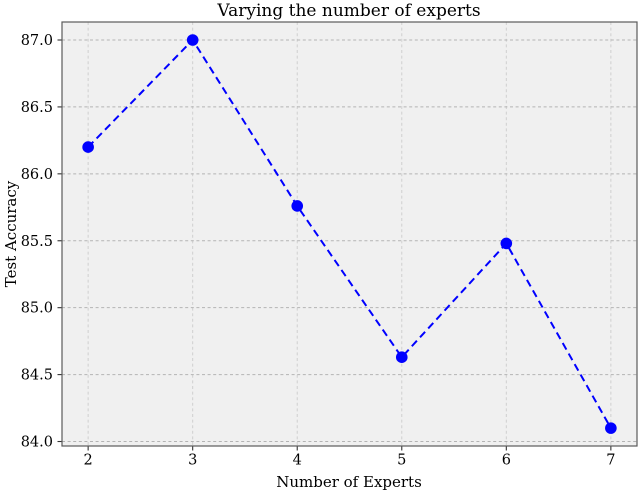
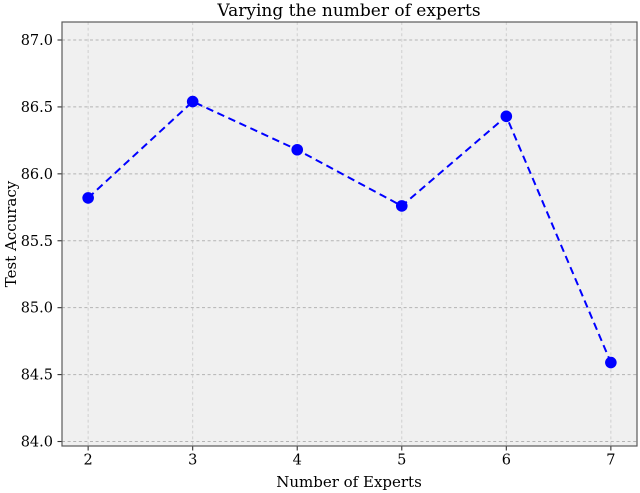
2: 86.20 -> 85.82
3: 87.00 -> 86.54
4: 85.76 -> 86.18
5: 84.63 -> 85.76
6: 85.48 -> 86.43
7: 84.10 -> 84.59
